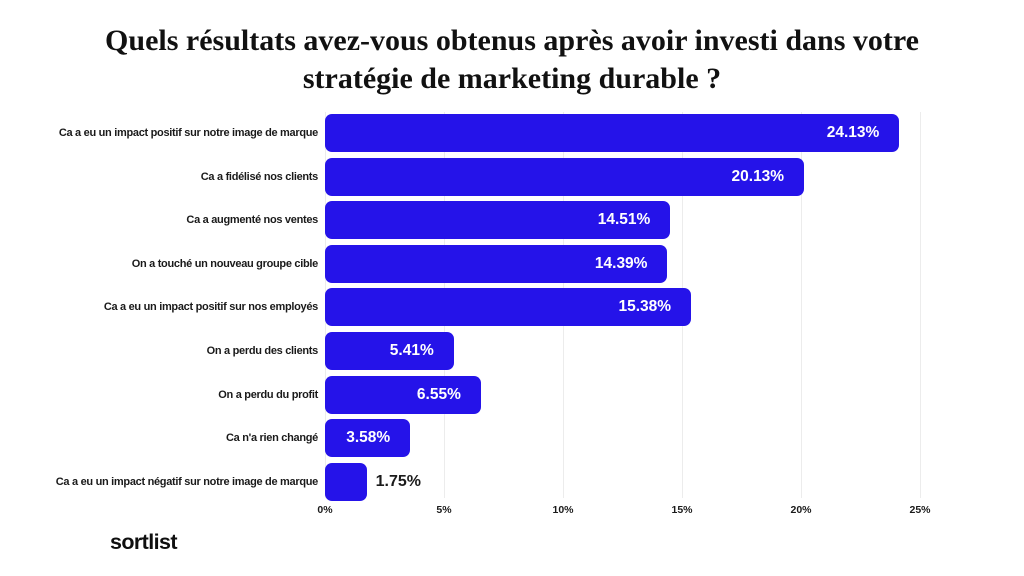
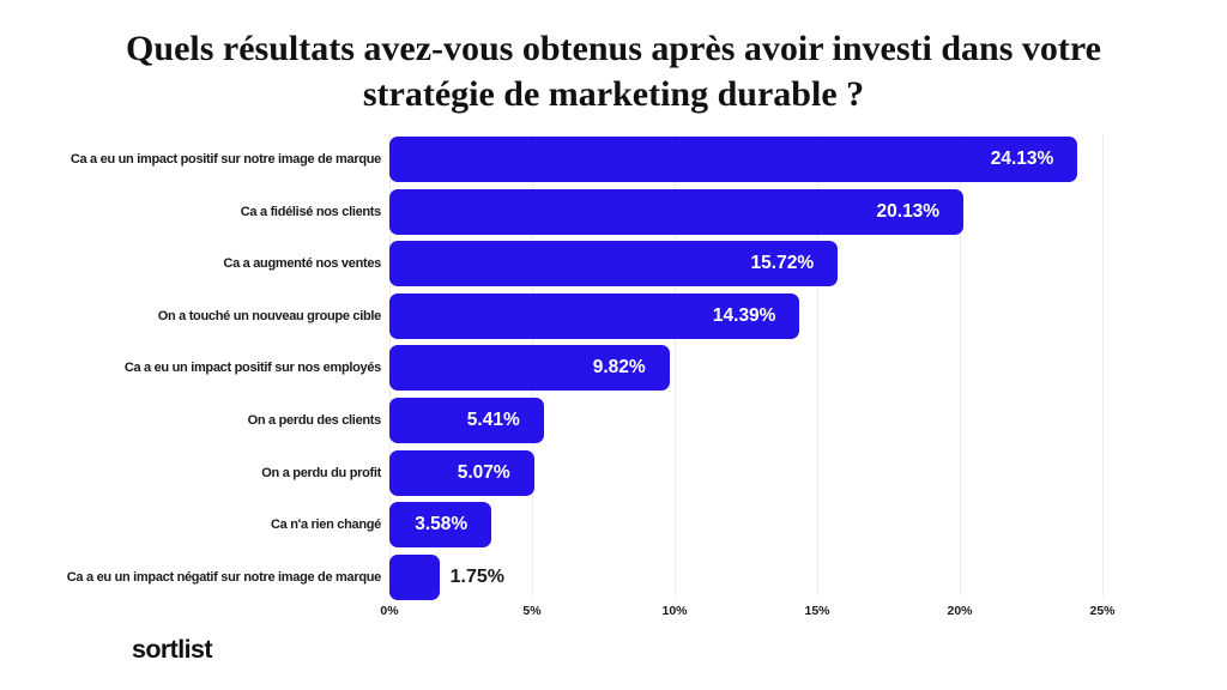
Ca a augmenté nos ventes: 14.51% -> 15.72%
Ca a eu un impact positif sur nos employés: 15.38% -> 9.82%
On a perdu du profit: 6.55% -> 5.07%
